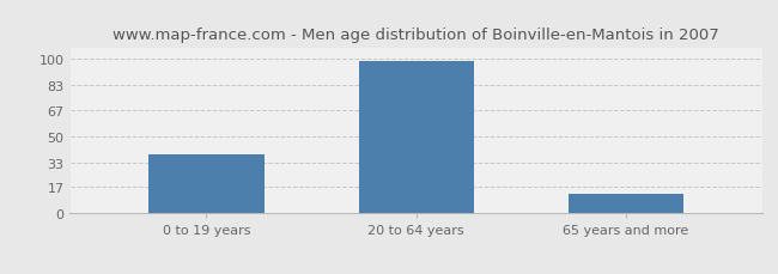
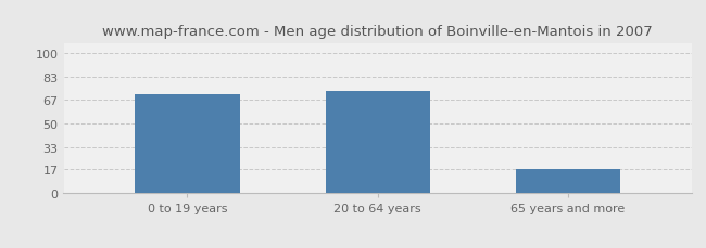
0 to 19 years: 38 -> 71
20 to 64 years: 99 -> 73
65 years and more: 13 -> 17
